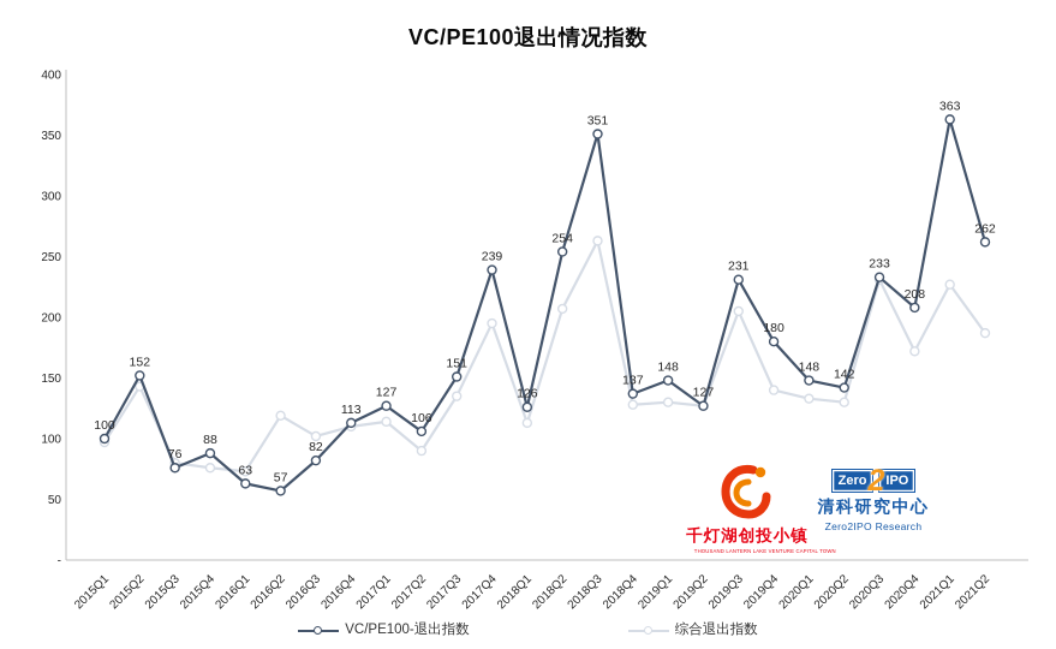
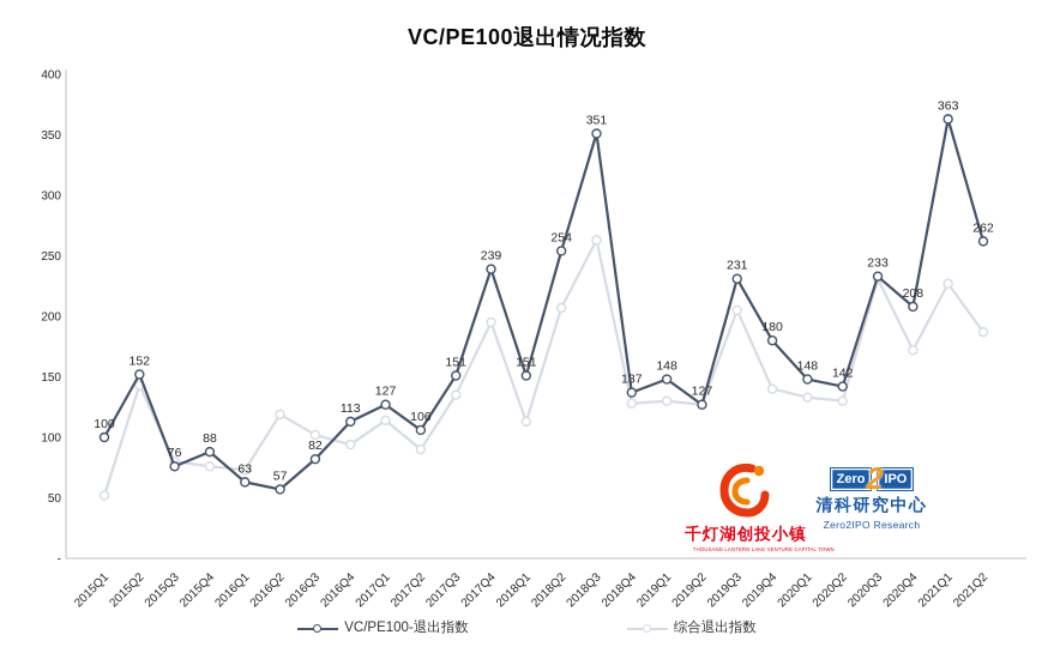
综合退出指数/2015Q1: 97 -> 52
综合退出指数/2016Q4: 110 -> 94
VC/PE100-退出指数/2018Q1: 126 -> 151
